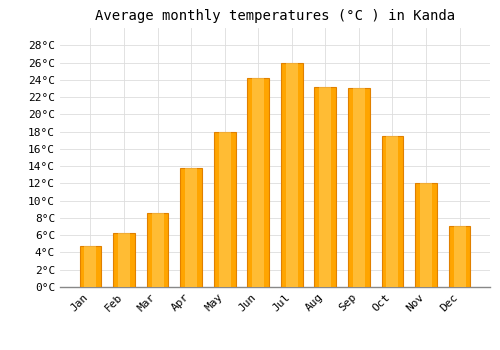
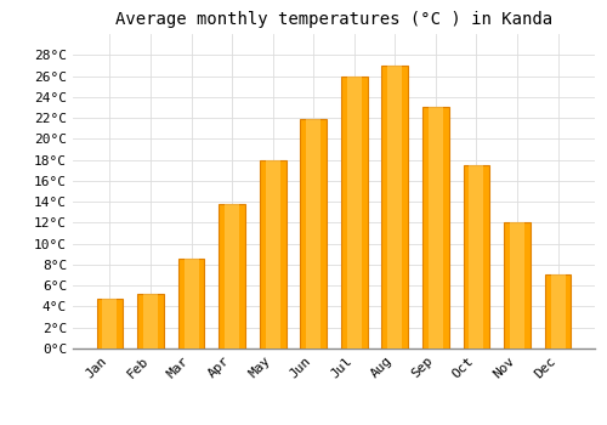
Feb: 6.2°C -> 5.2°C
Jun: 24.2°C -> 21.9°C
Aug: 23.2°C -> 27.0°C
